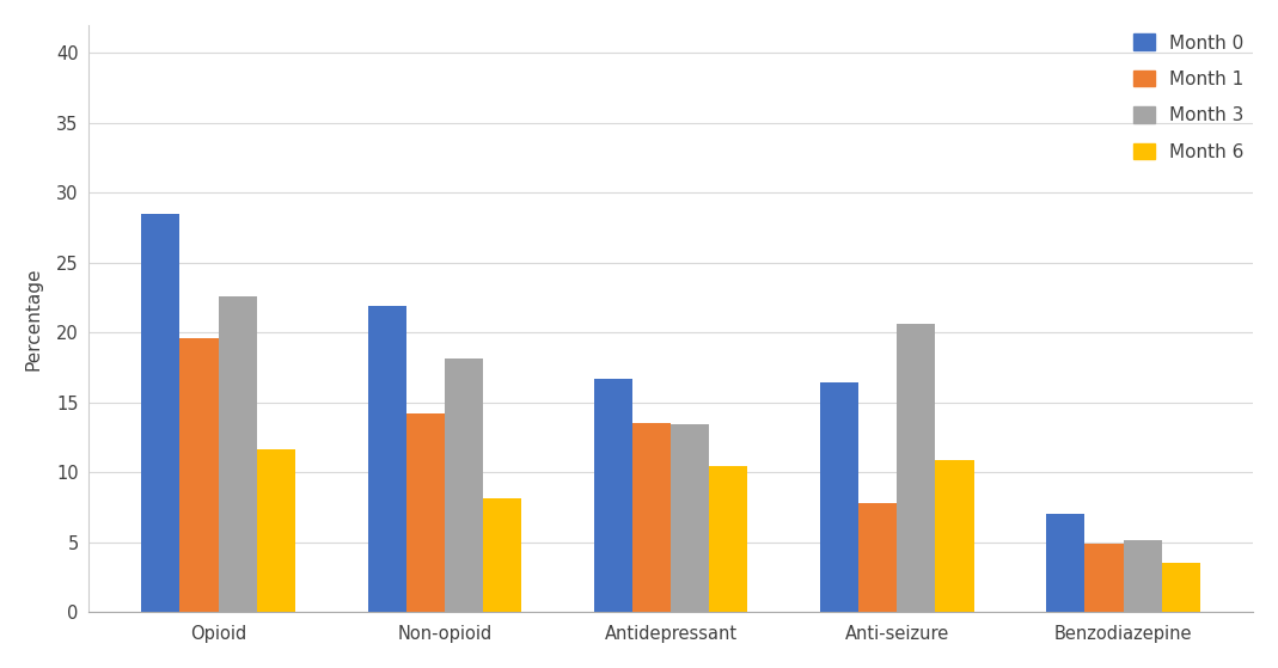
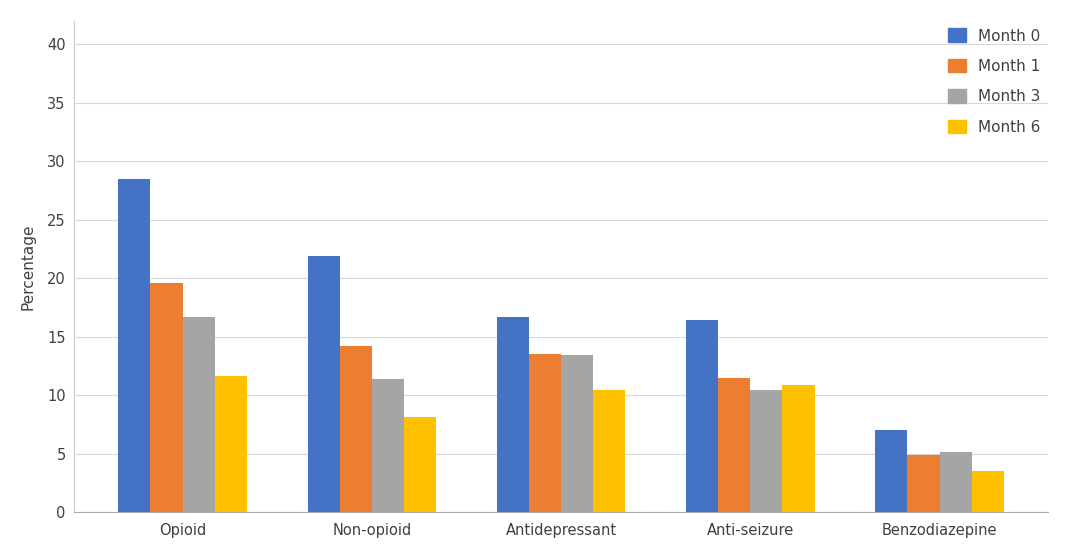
Month 3/Opioid: 22.6 -> 16.7
Month 3/Non-opioid: 18.1 -> 11.4
Month 1/Anti-seizure: 7.8 -> 11.5
Month 3/Anti-seizure: 20.6 -> 10.4
